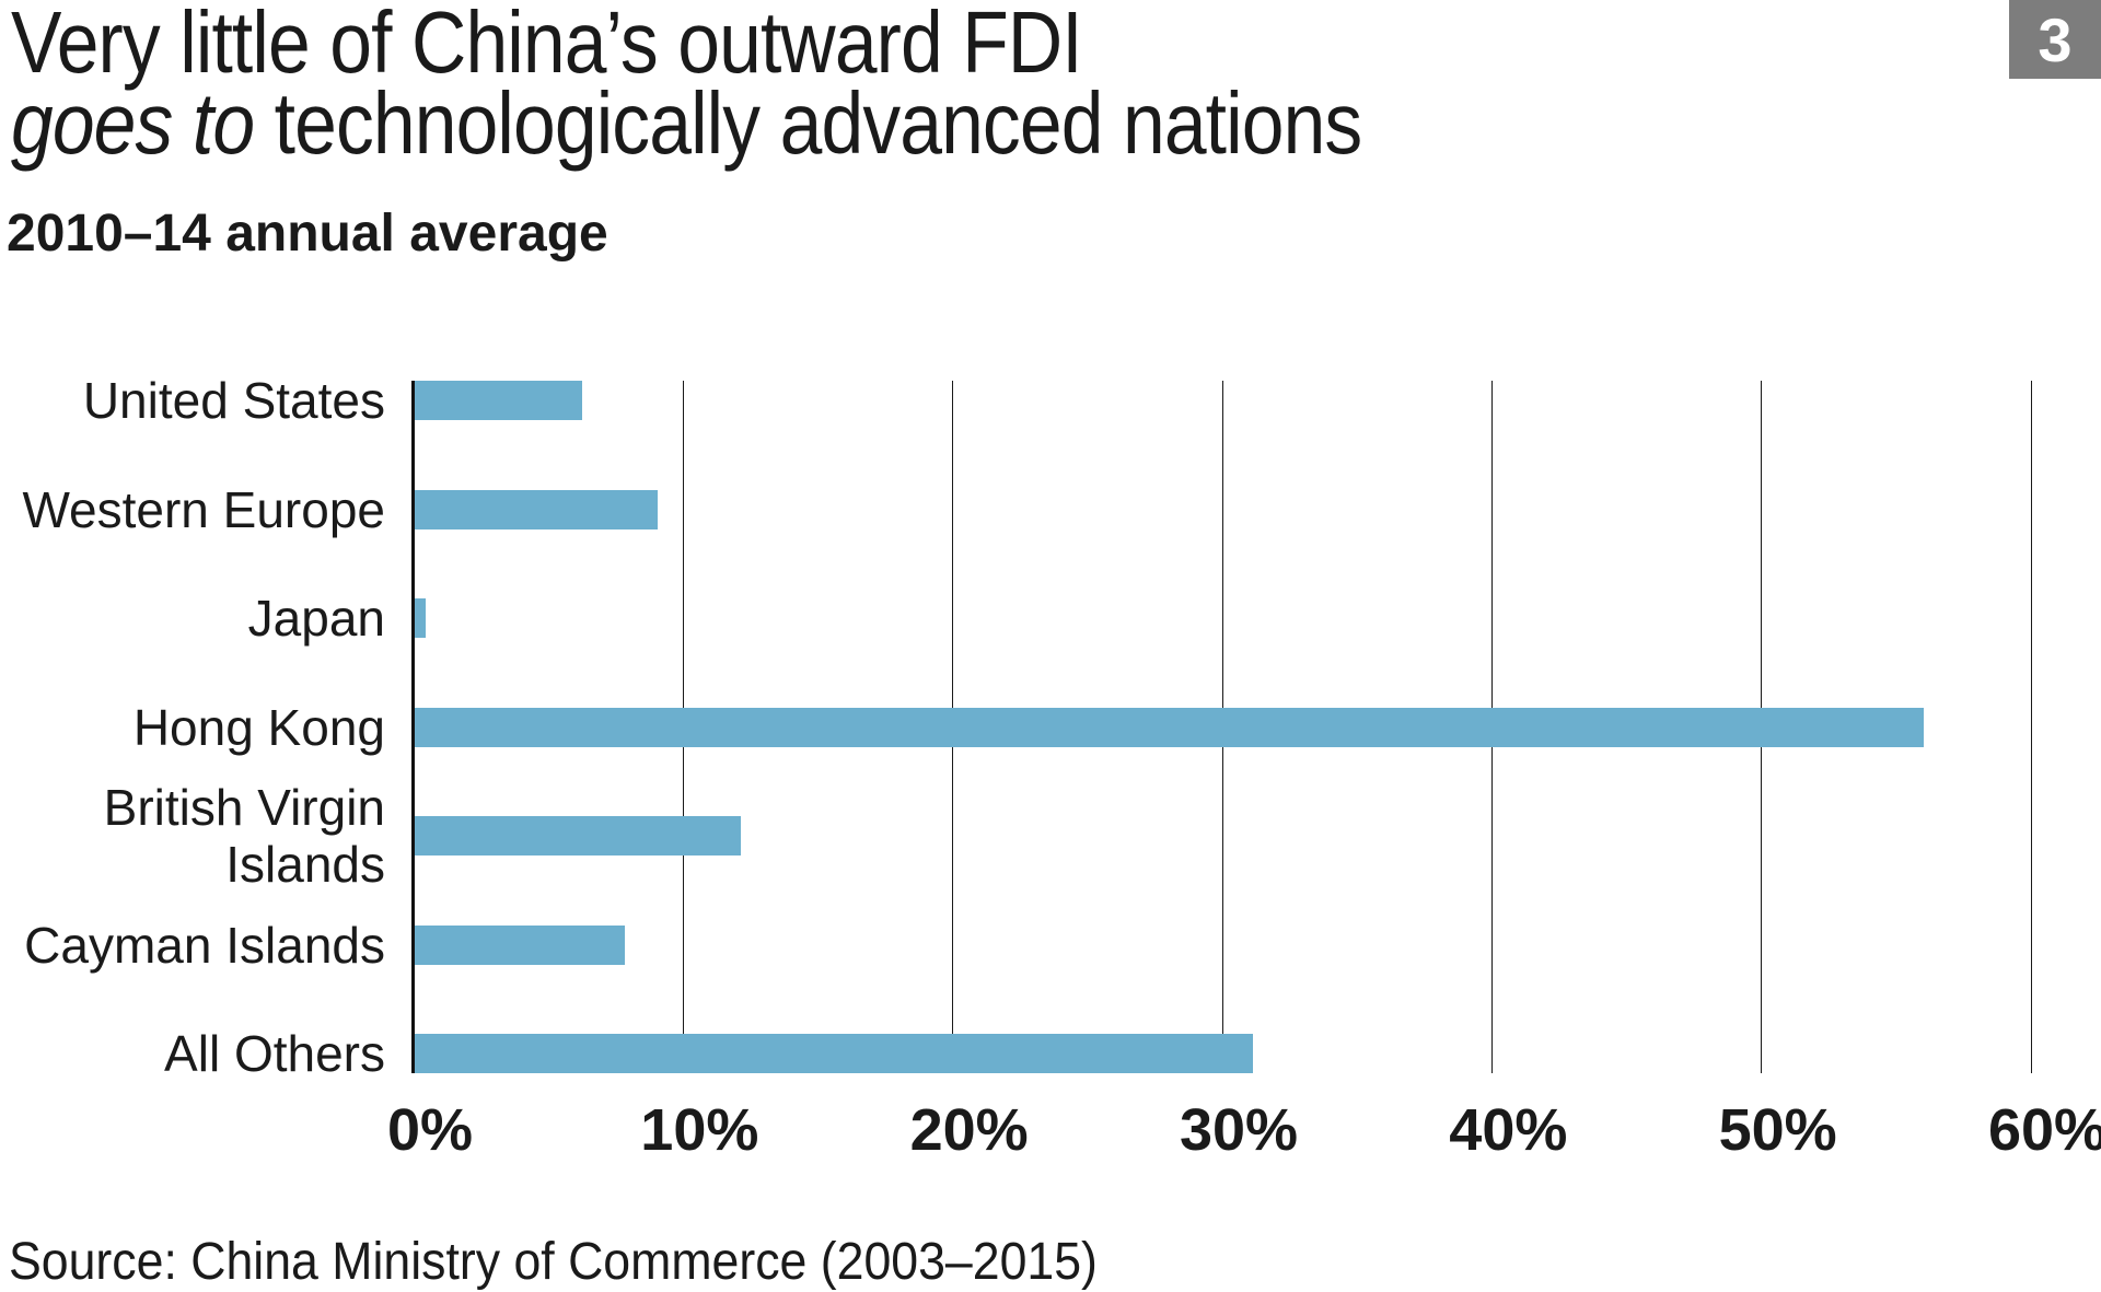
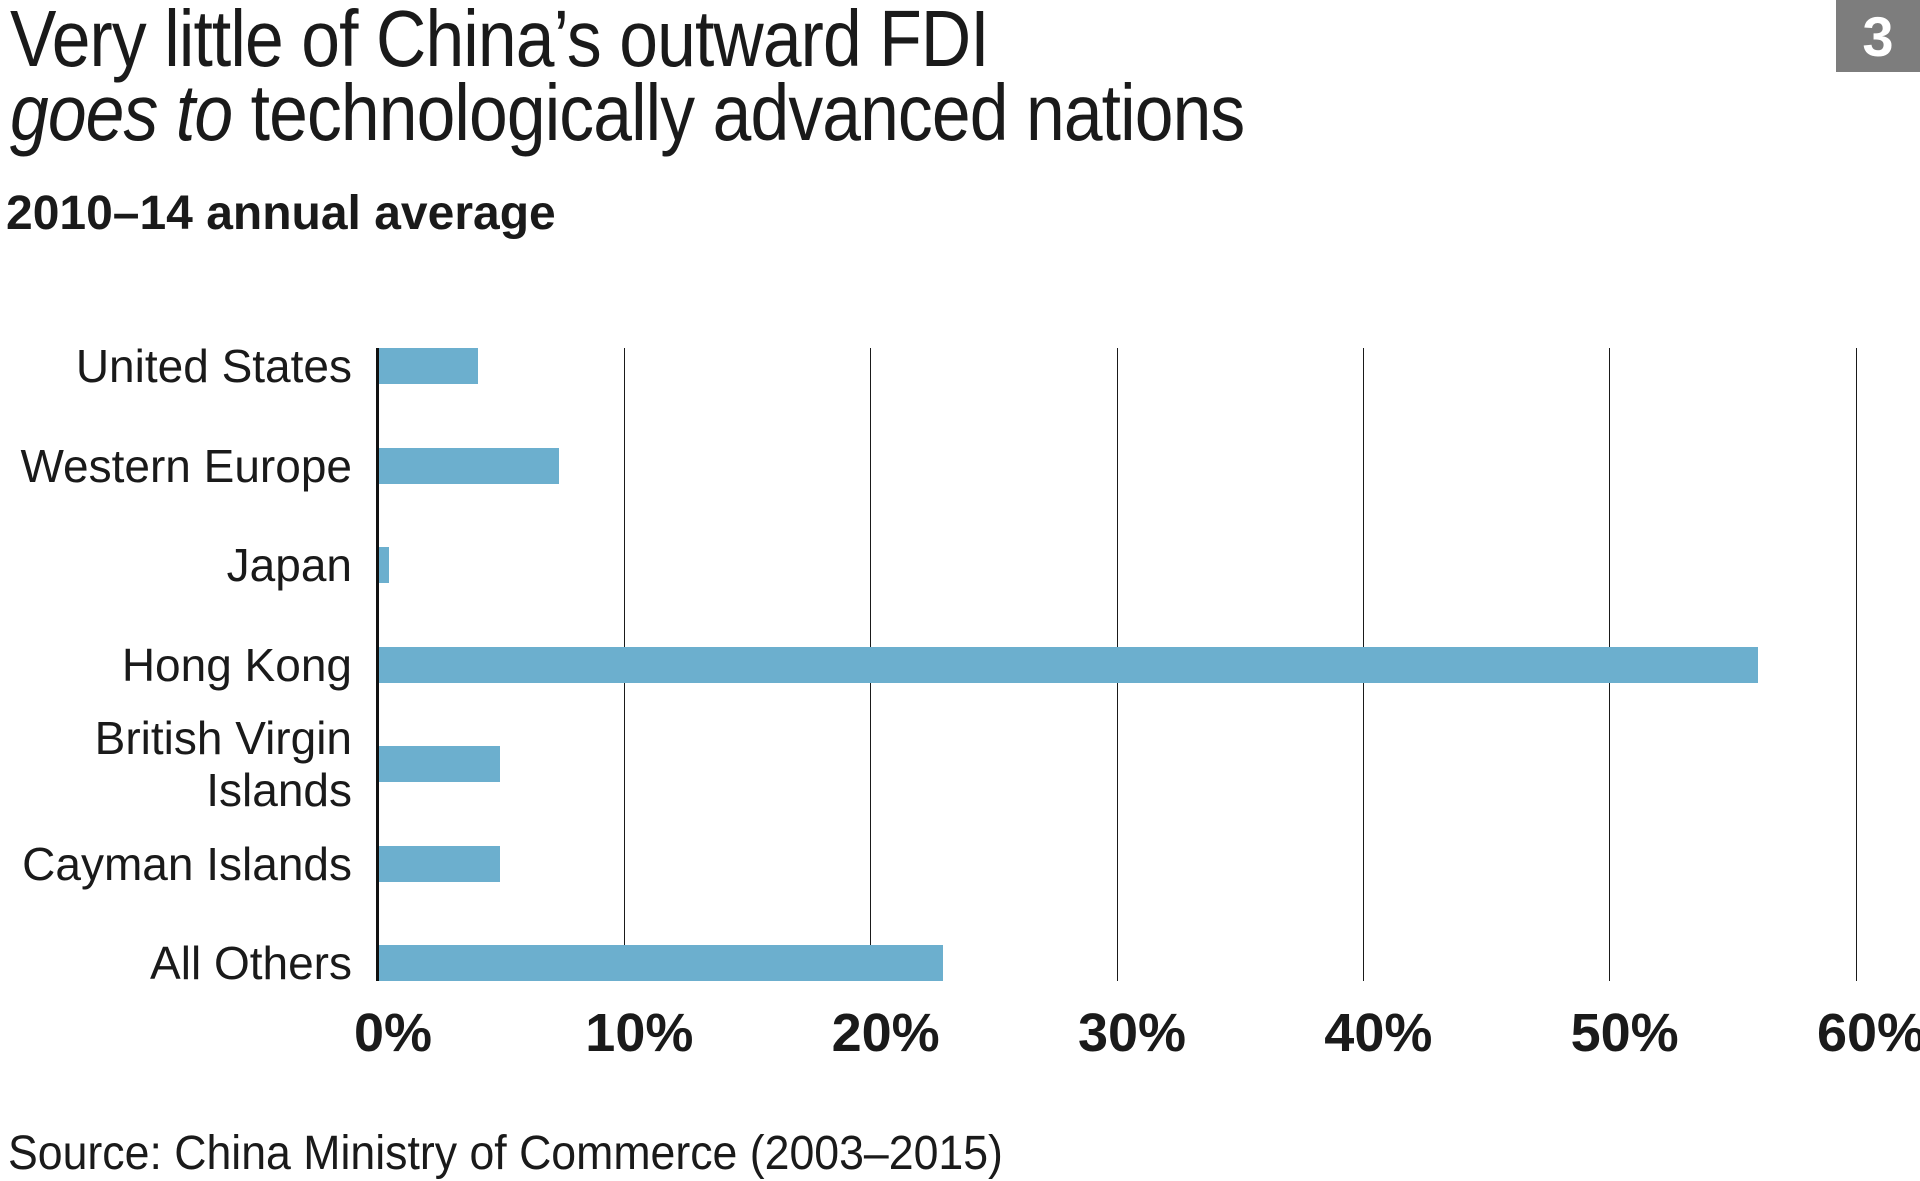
United States: 6.2% -> 4.0%
Western Europe: 9.0% -> 7.3%
British Virgin Islands: 12.1% -> 4.9%
Cayman Islands: 7.8% -> 4.9%
All Others: 31.1% -> 22.9%
